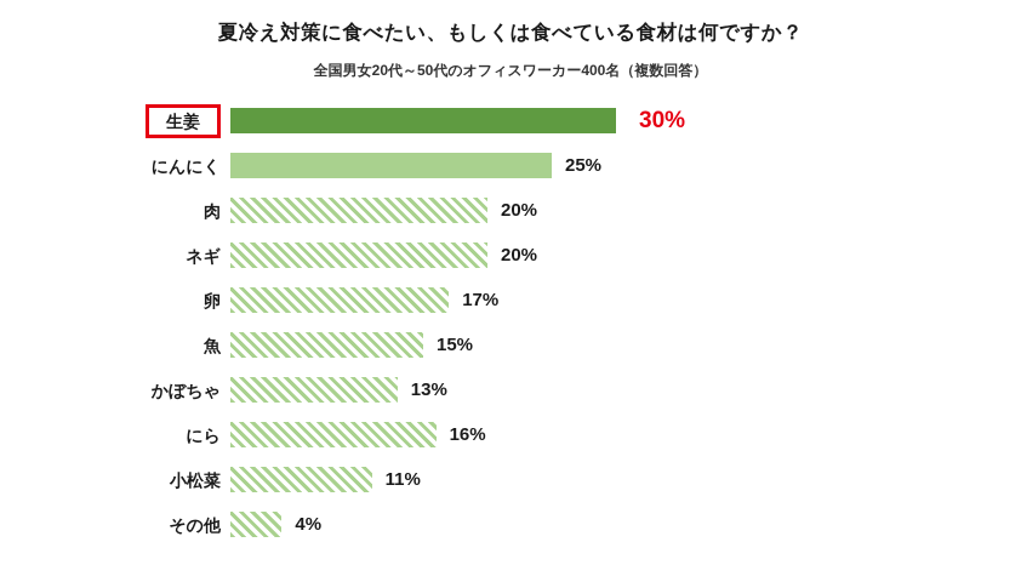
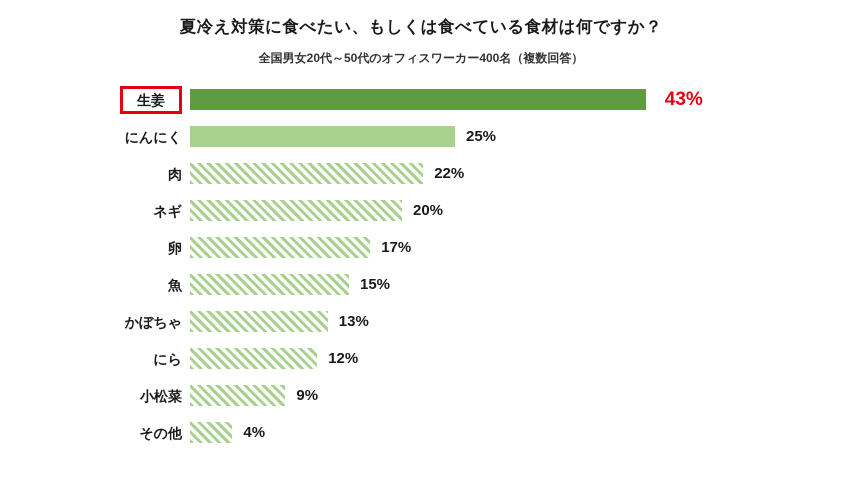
生姜: 30% -> 43%
肉: 20% -> 22%
にら: 16% -> 12%
小松菜: 11% -> 9%
